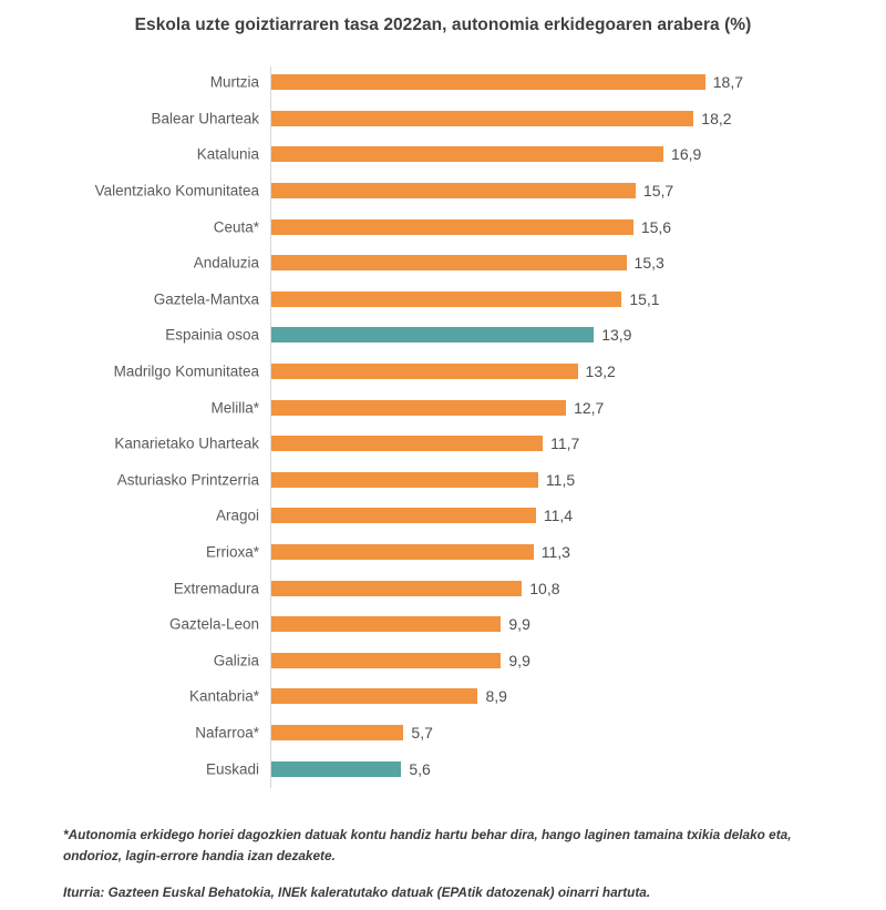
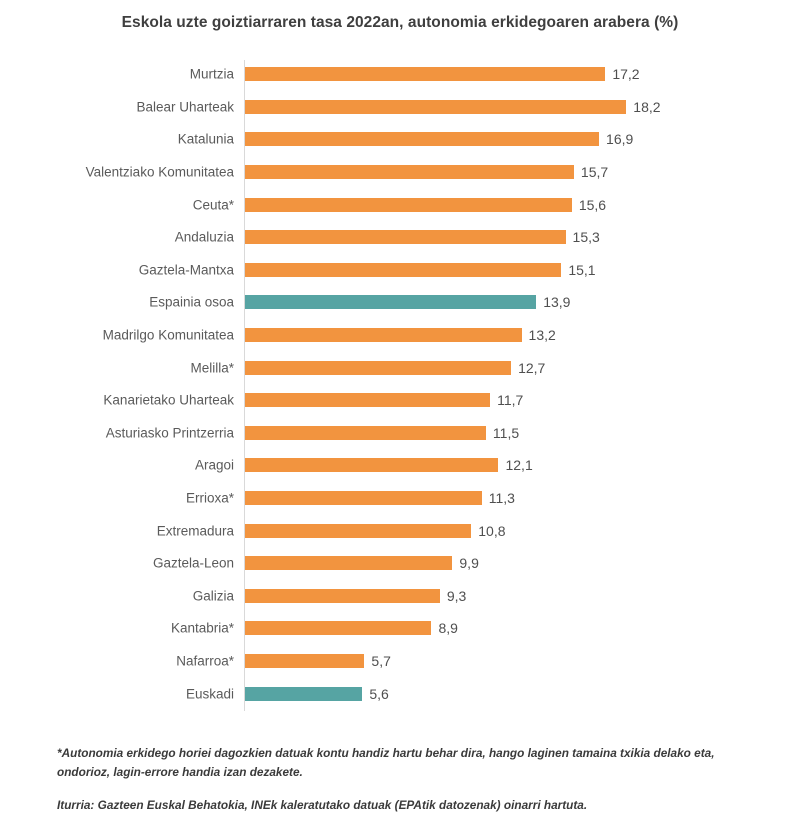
Murtzia: 18,7 -> 17,2
Aragoi: 11,4 -> 12,1
Galizia: 9,9 -> 9,3
